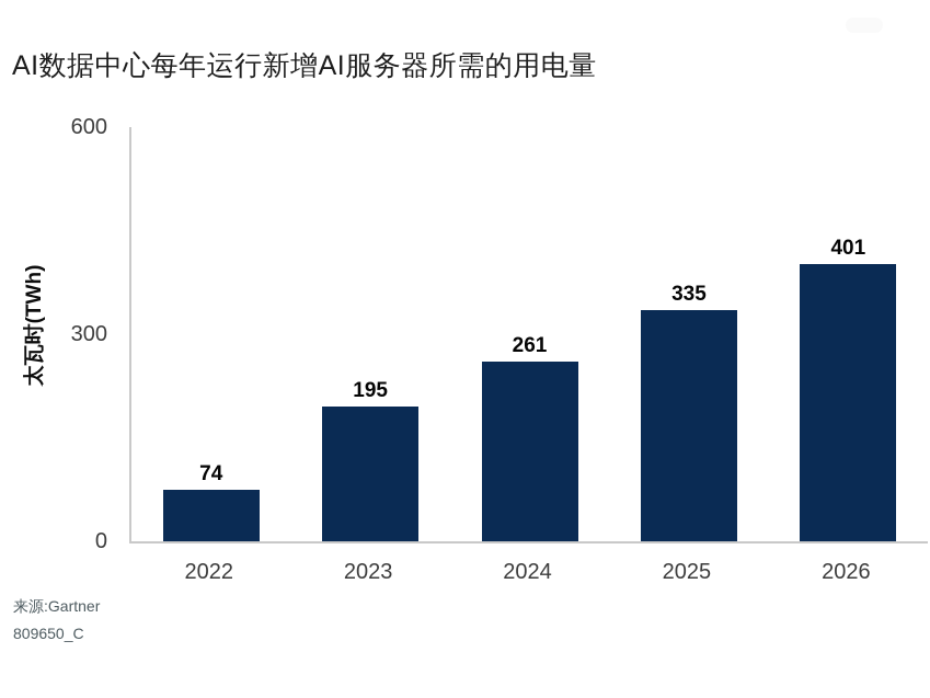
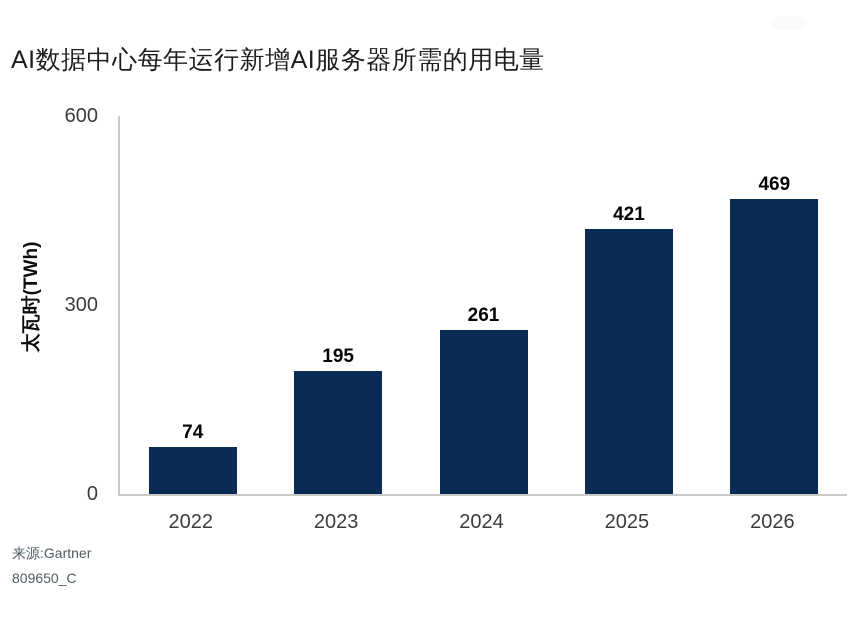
2025: 335 -> 421
2026: 401 -> 469
